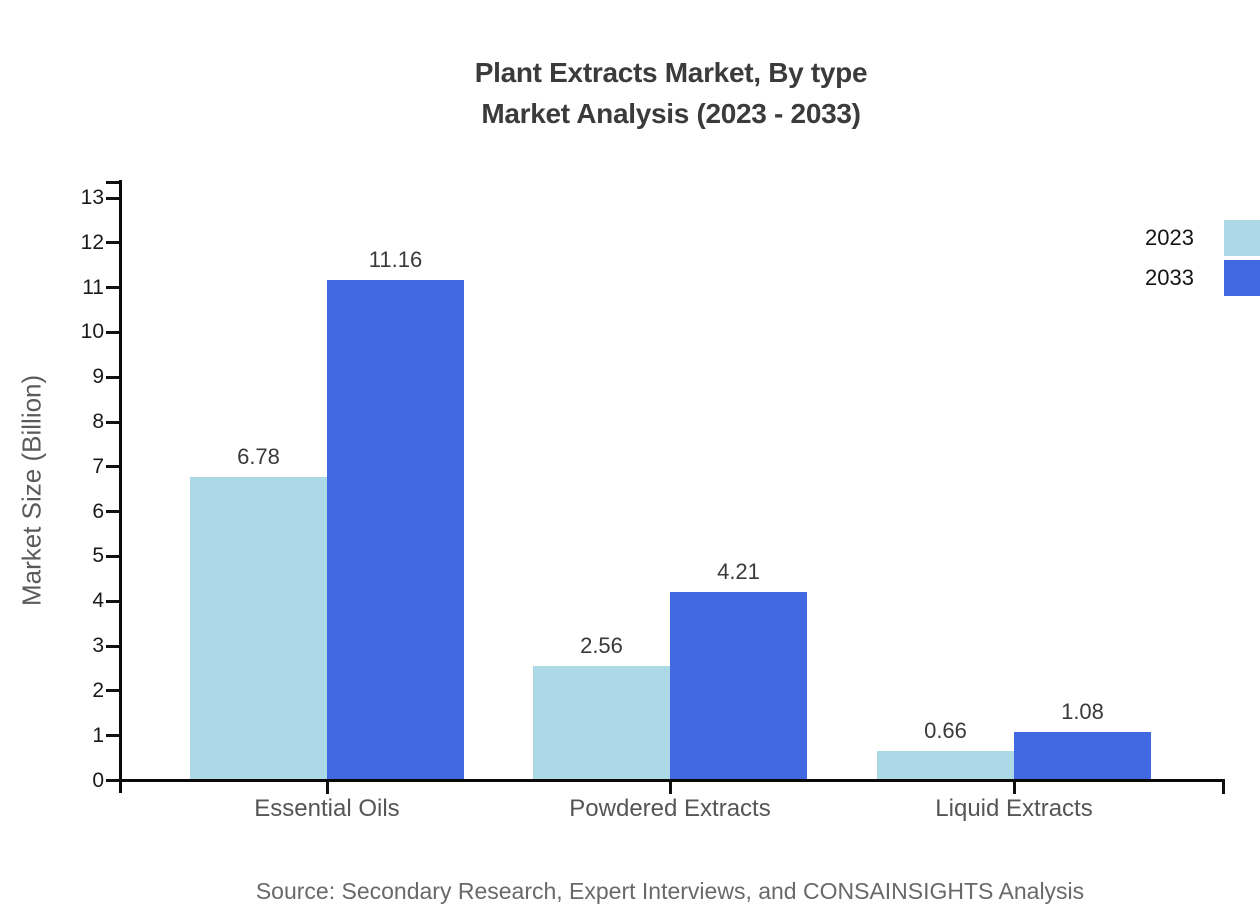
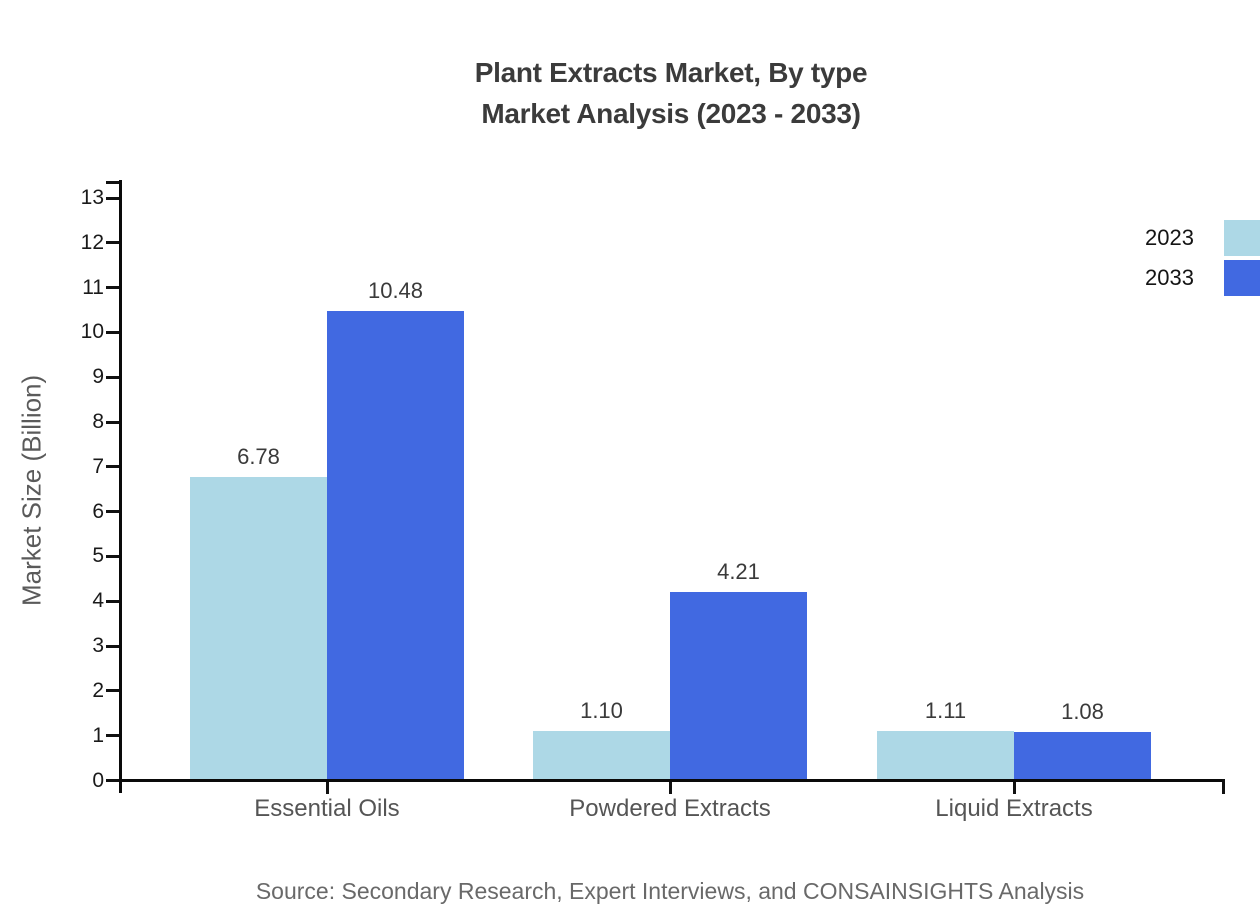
2033/Essential Oils: 11.16 -> 10.48
2023/Powdered Extracts: 2.56 -> 1.10
2023/Liquid Extracts: 0.66 -> 1.11
